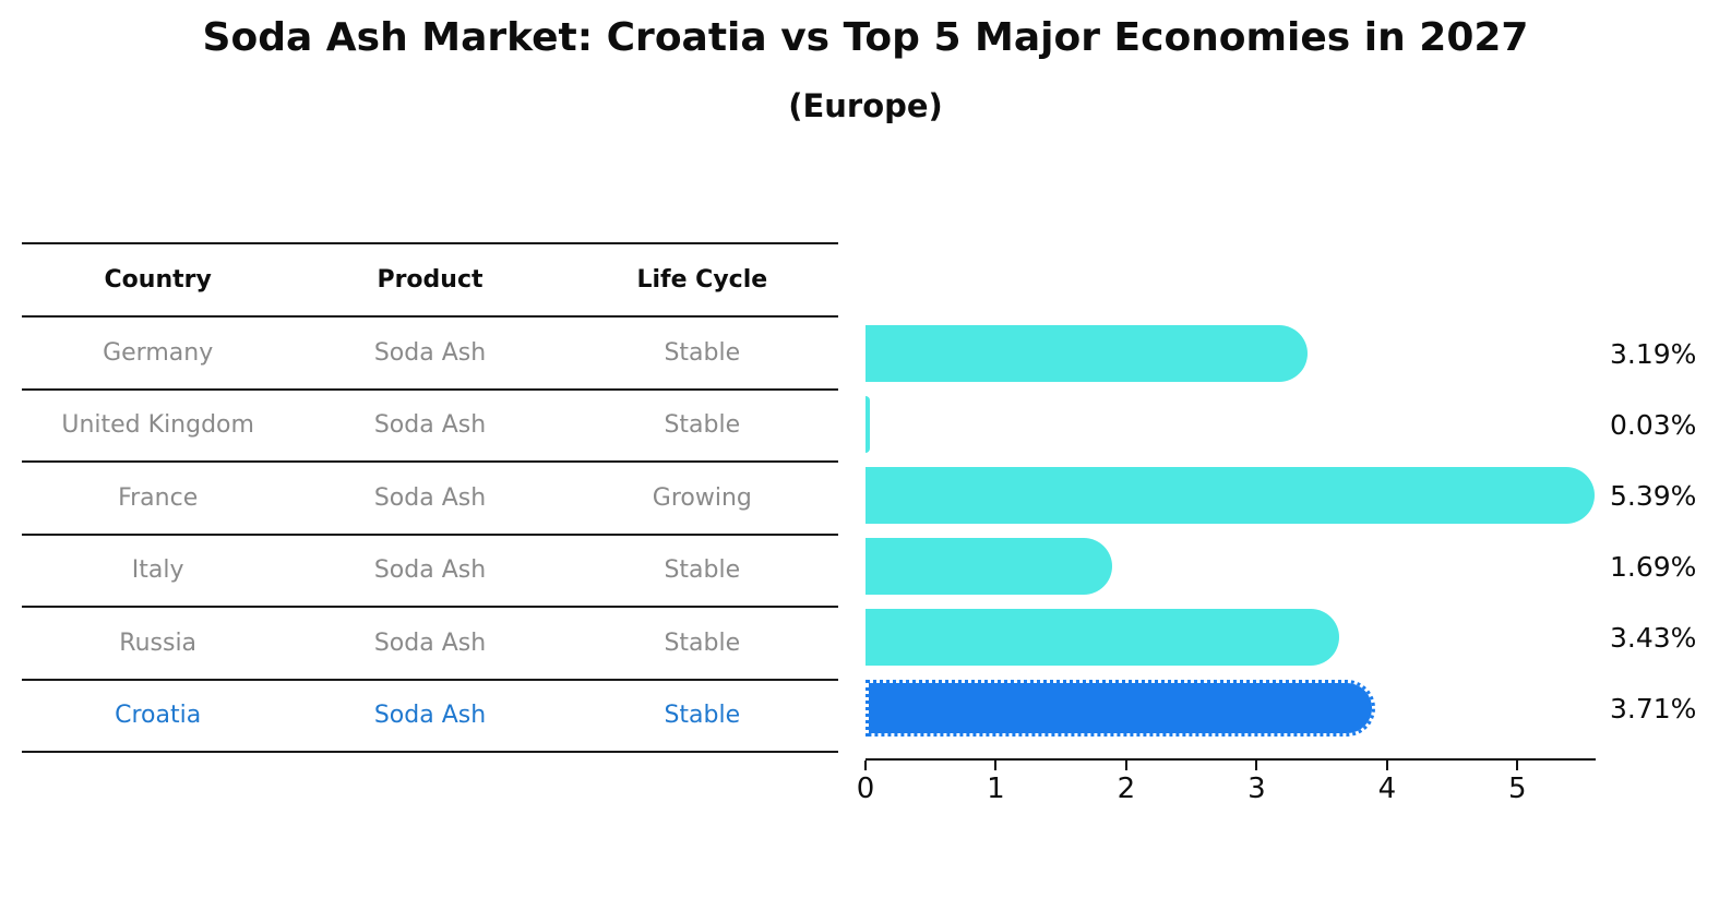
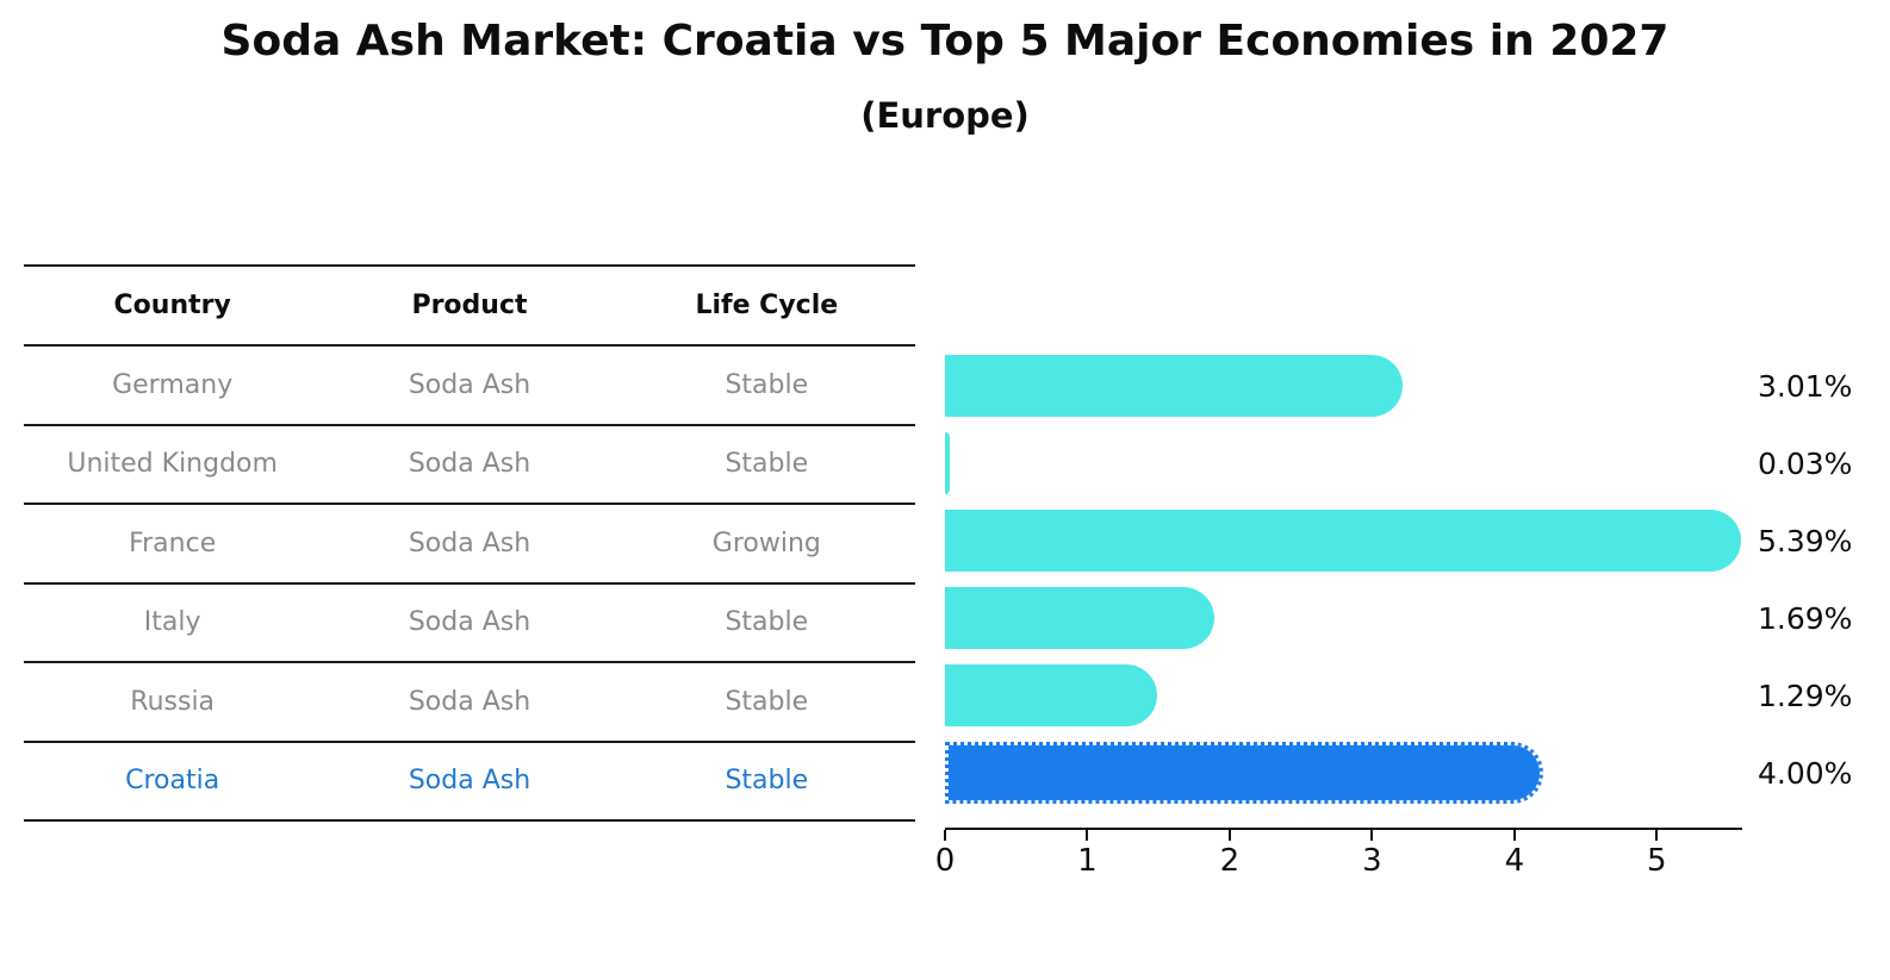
Germany: 3.19% -> 3.01%
Russia: 3.43% -> 1.29%
Croatia: 3.71% -> 4.00%
